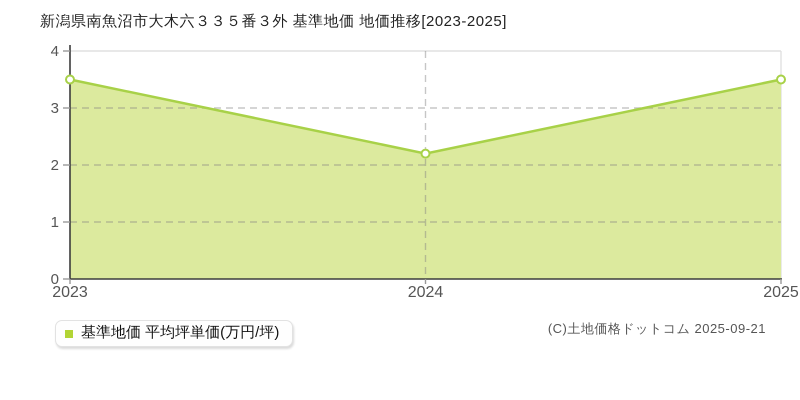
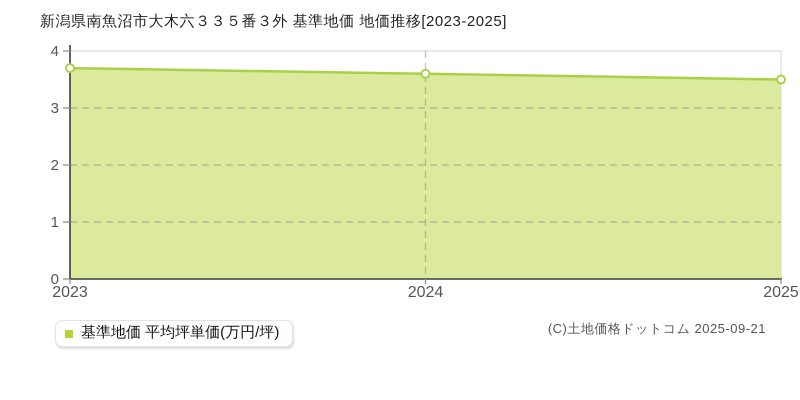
2023: 3.5 -> 3.7
2024: 2.2 -> 3.6
